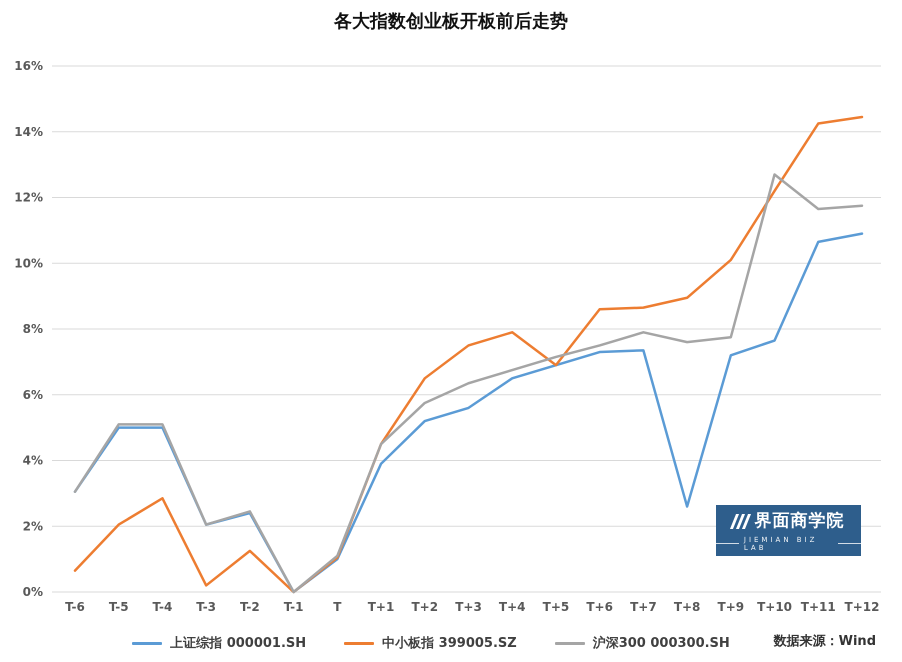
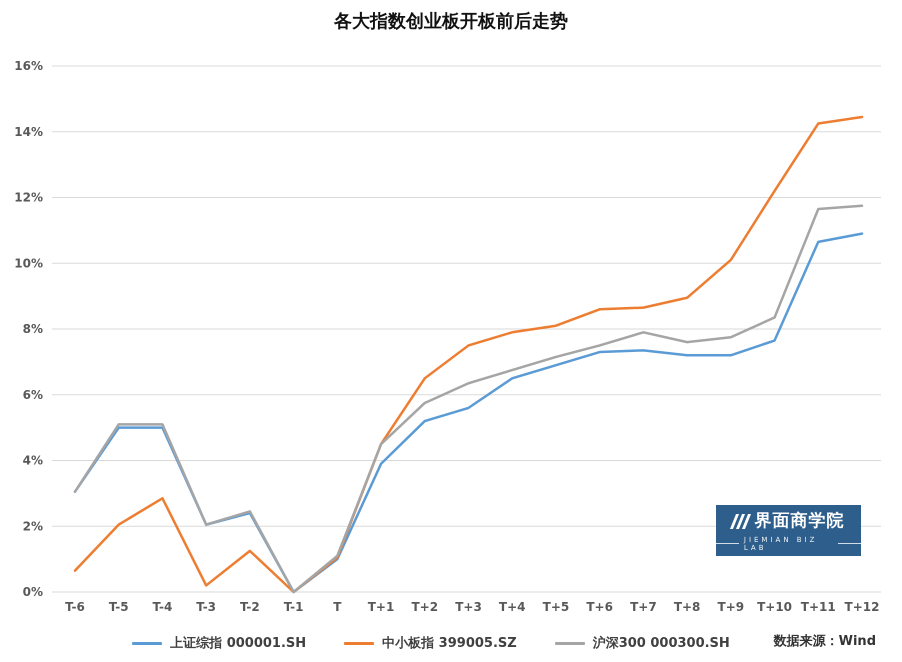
中小板指 399005.SZ/T+5: 6.9% -> 8.1%
上证综指 000001.SH/T+8: 2.6% -> 7.2%
沪深300 000300.SH/T+10: 12.7% -> 8.3%
